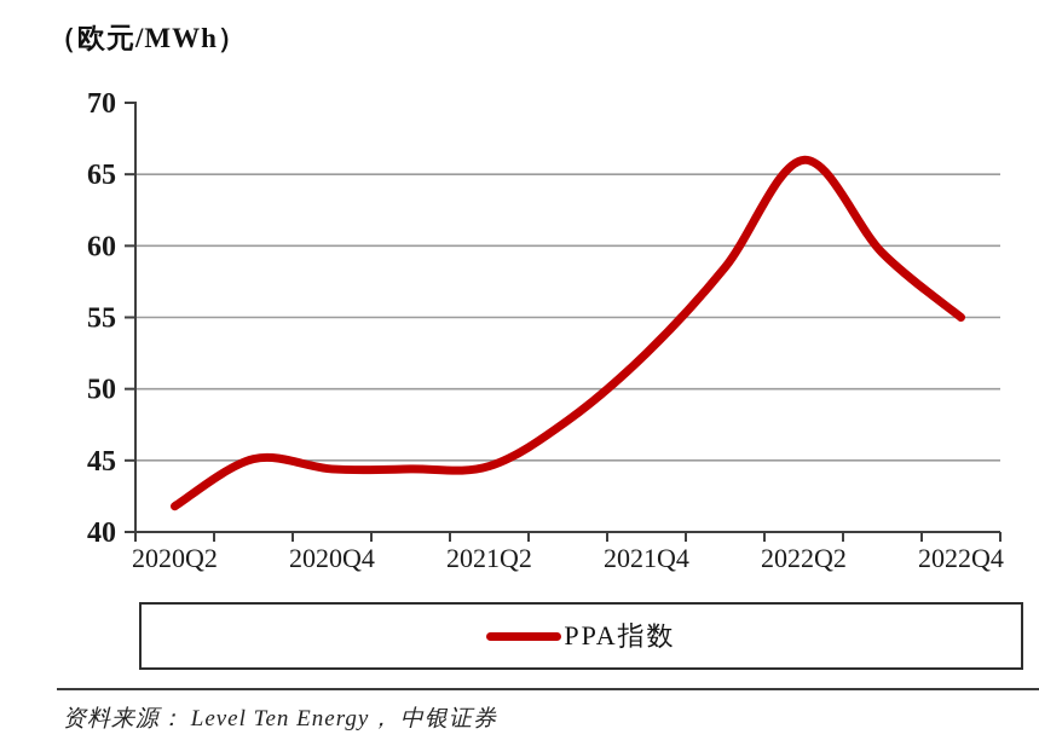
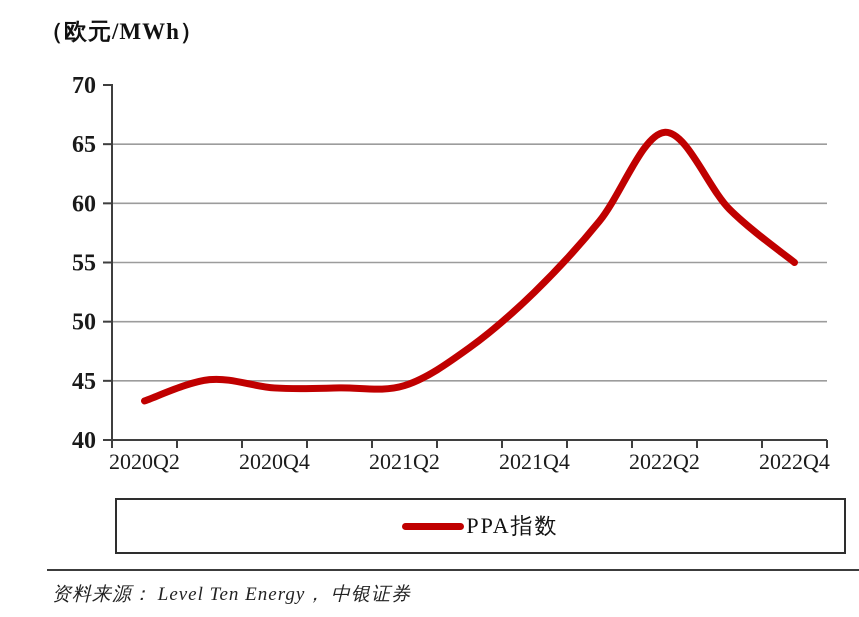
2020Q2: 41.8 -> 43.3
